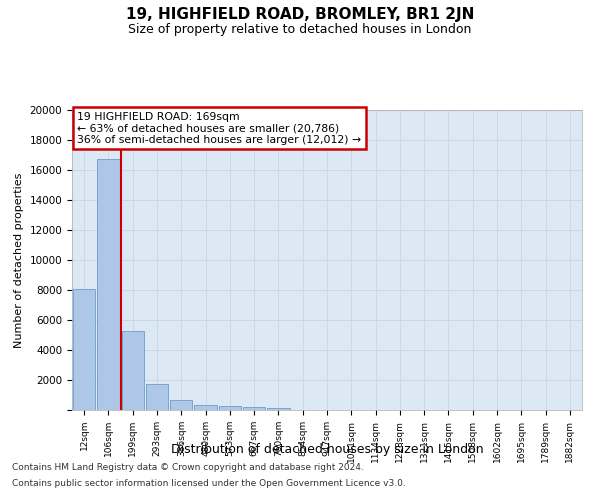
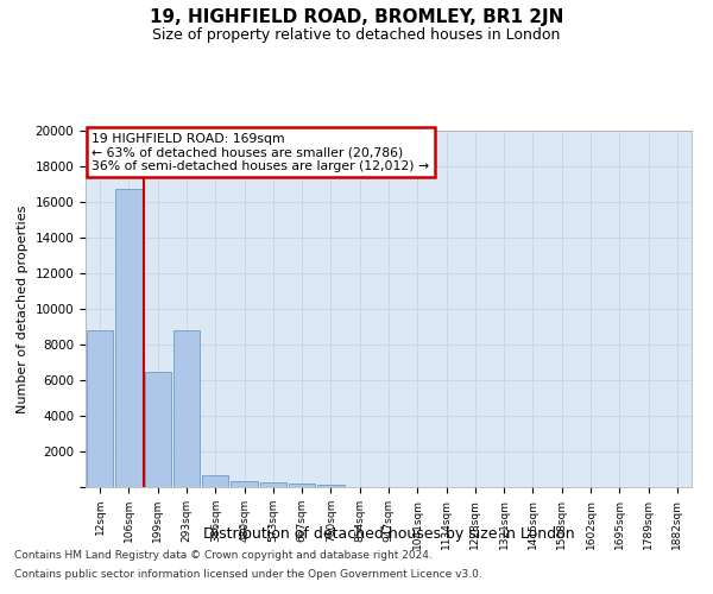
12sqm: 8100 -> 8800
199sqm: 5300 -> 6500
293sqm: 1800 -> 8800
